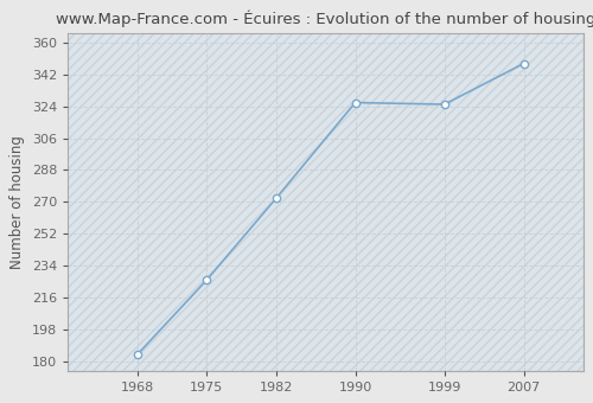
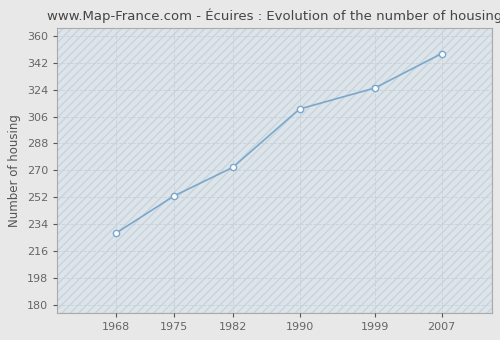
1968: 184 -> 228
1975: 226 -> 253
1990: 326 -> 311
